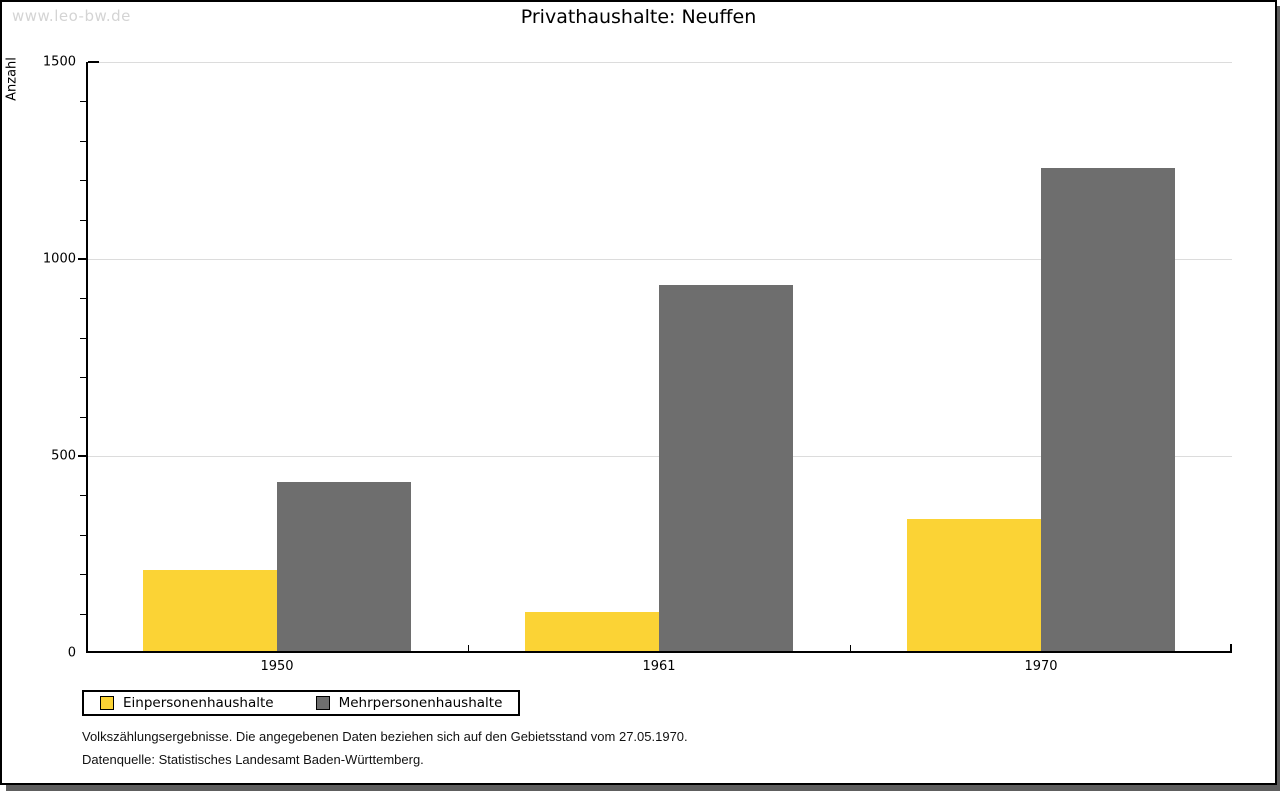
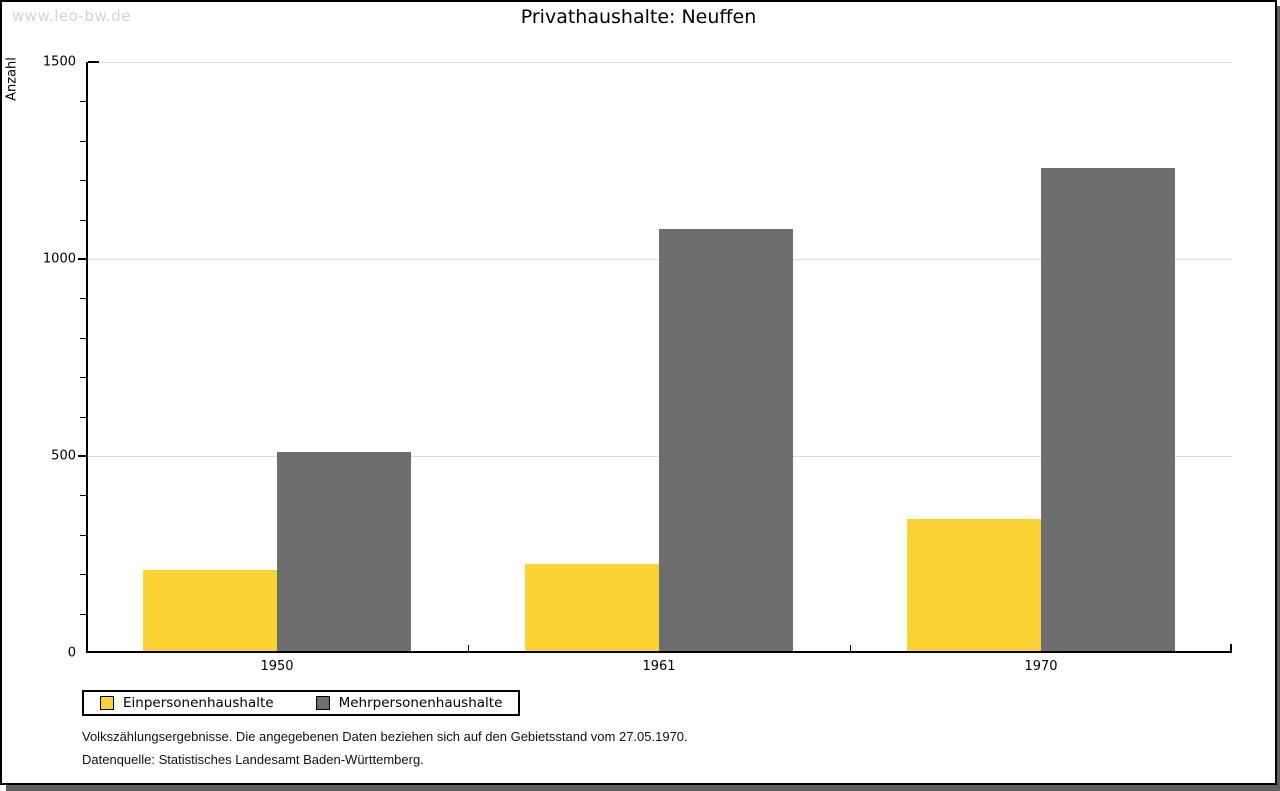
Mehrpersonenhaushalte/1950: 430 -> 500
Einpersonenhaushalte/1961: 100 -> 220
Mehrpersonenhaushalte/1961: 930 -> 1070
